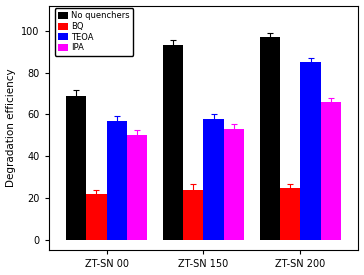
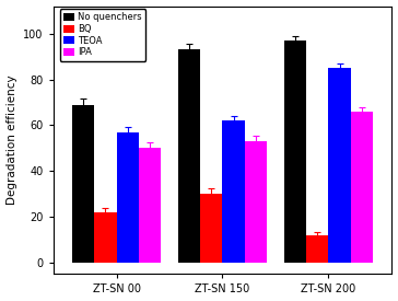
BQ/ZT-SN 150: 24 -> 30
TEOA/ZT-SN 150: 58 -> 62
BQ/ZT-SN 200: 25 -> 12
